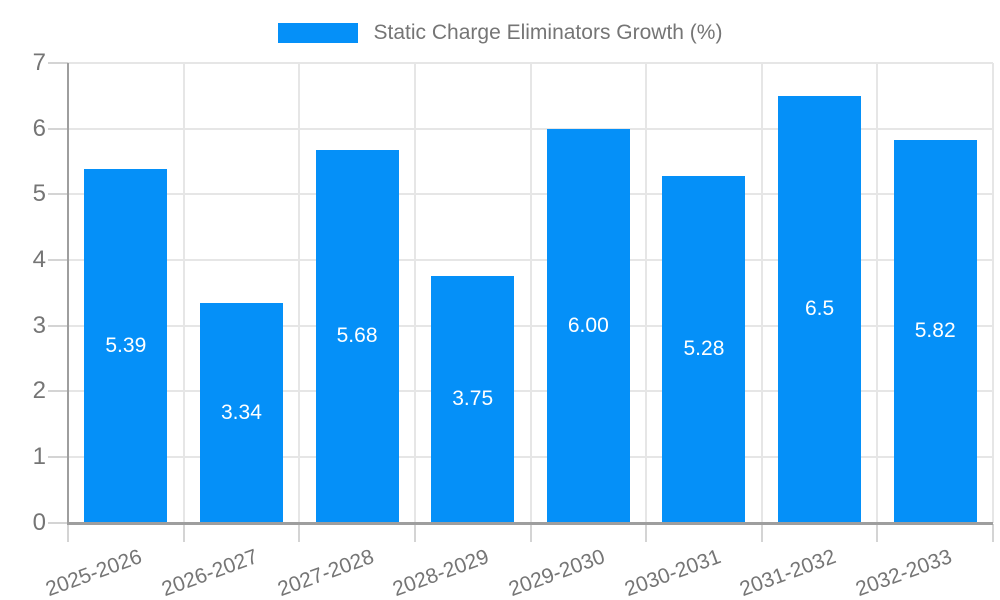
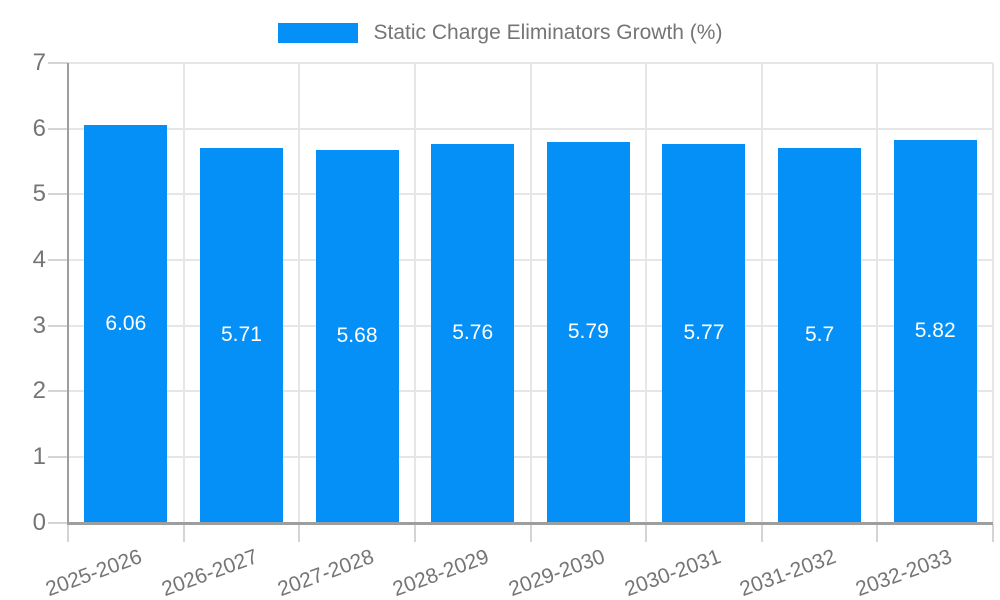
2025-2026: 5.39 -> 6.06
2026-2027: 3.34 -> 5.71
2028-2029: 3.75 -> 5.76
2029-2030: 6.00 -> 5.79
2030-2031: 5.28 -> 5.77
2031-2032: 6.5 -> 5.7
